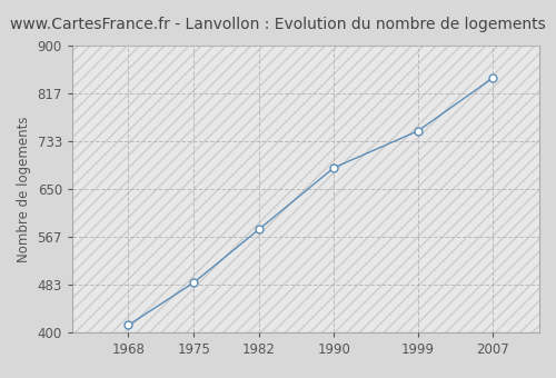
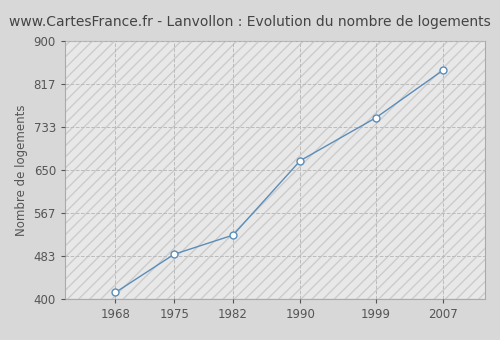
1982: 580 -> 524
1990: 687 -> 668
